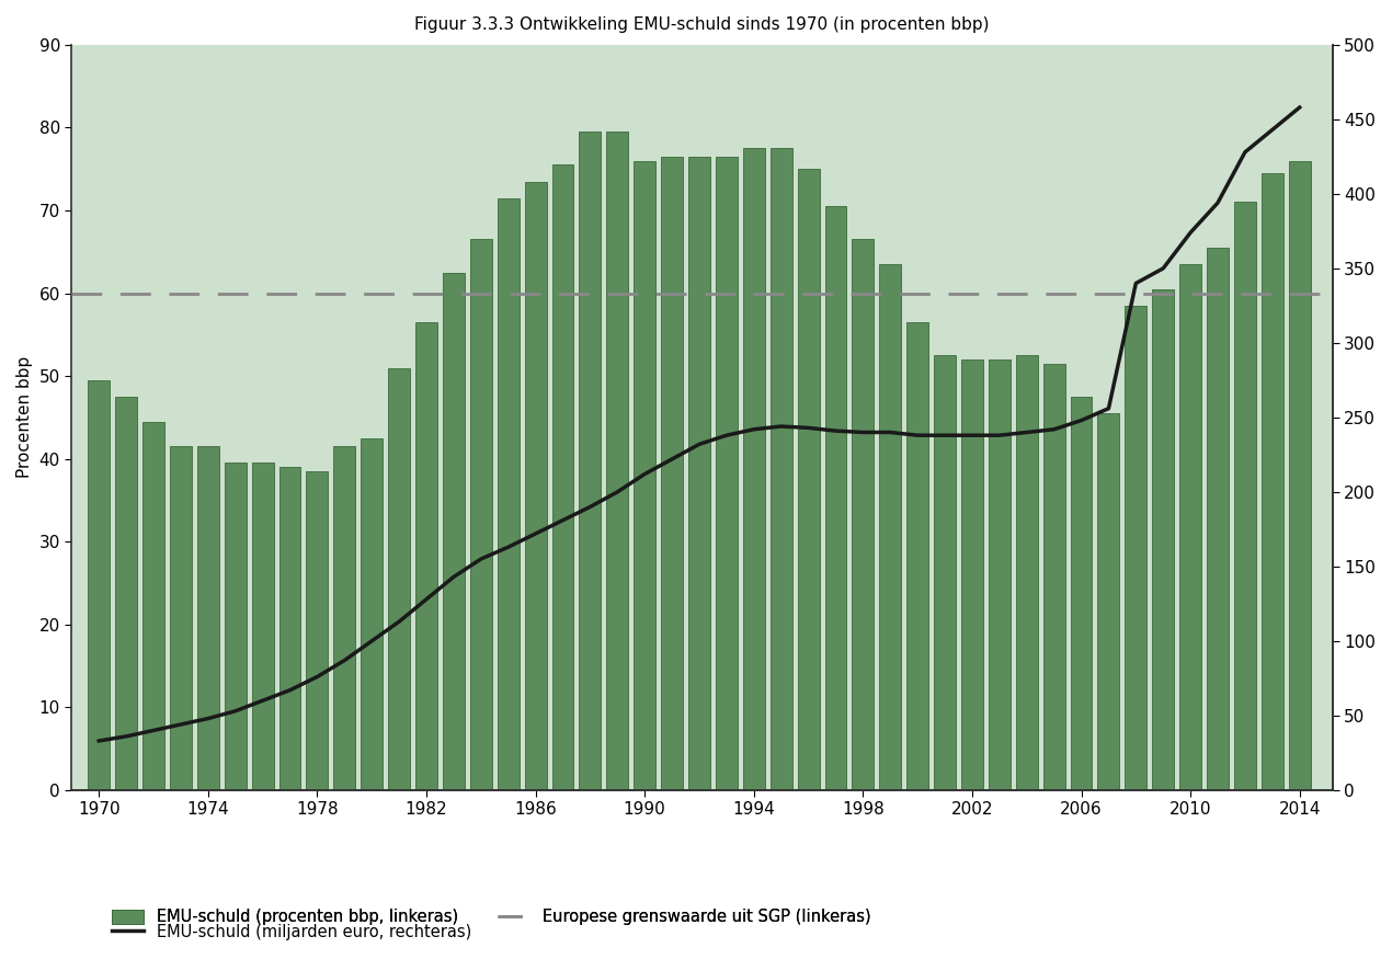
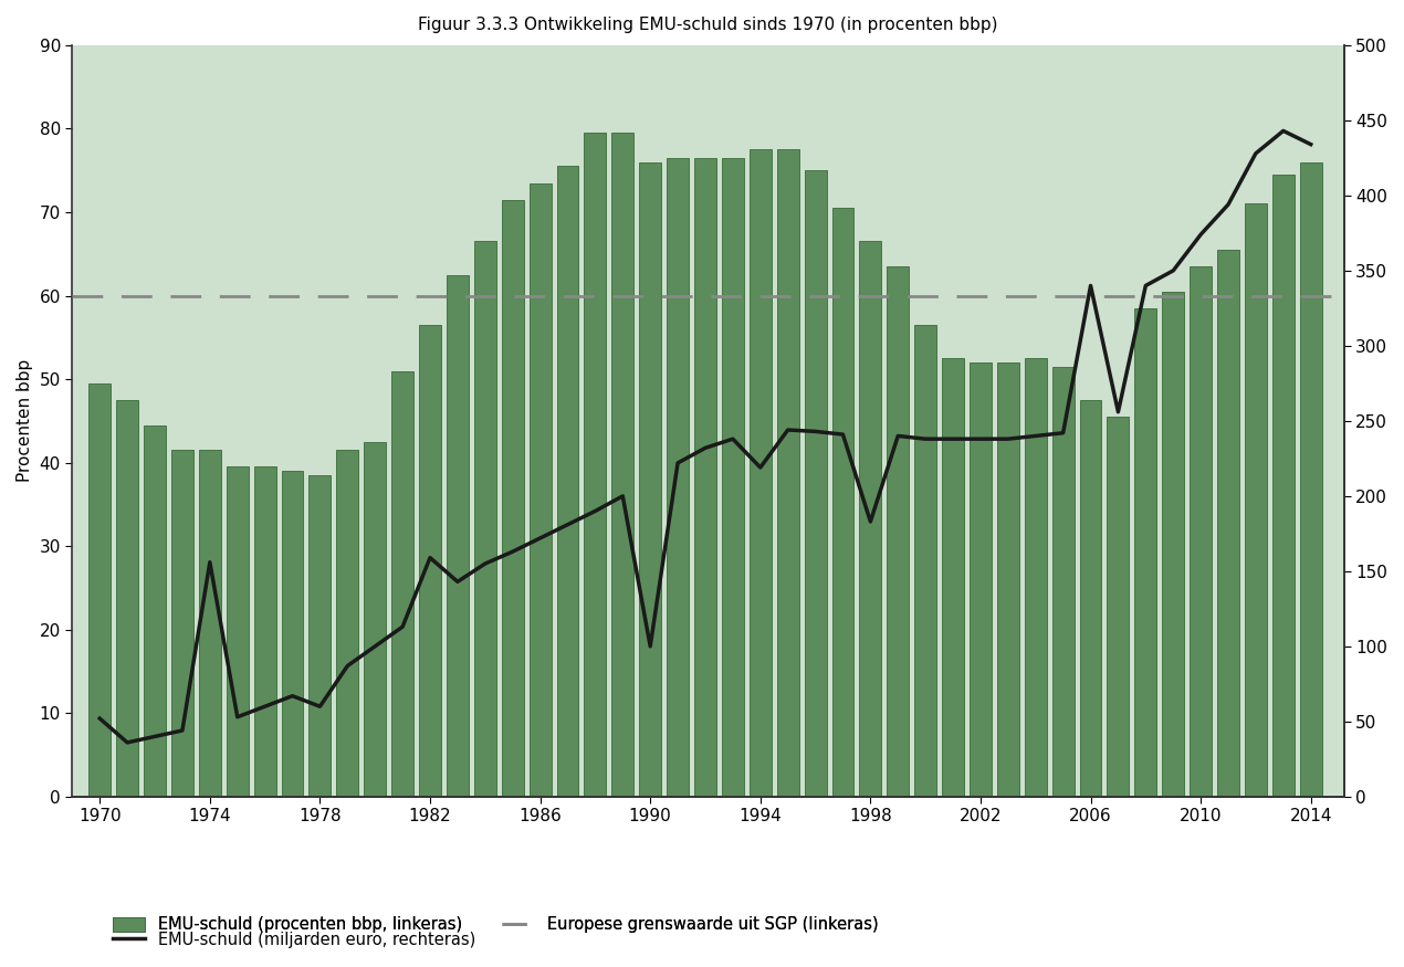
EMU-schuld (miljarden euro, rechteras)/1970: 33 -> 52
EMU-schuld (miljarden euro, rechteras)/1974: 48 -> 156
EMU-schuld (miljarden euro, rechteras)/1978: 76 -> 60
EMU-schuld (miljarden euro, rechteras)/1982: 128 -> 159
EMU-schuld (miljarden euro, rechteras)/1990: 212 -> 100
EMU-schuld (miljarden euro, rechteras)/1994: 242 -> 219
EMU-schuld (miljarden euro, rechteras)/1998: 240 -> 183
EMU-schuld (miljarden euro, rechteras)/2006: 248 -> 340
EMU-schuld (miljarden euro, rechteras)/2014: 458 -> 434
